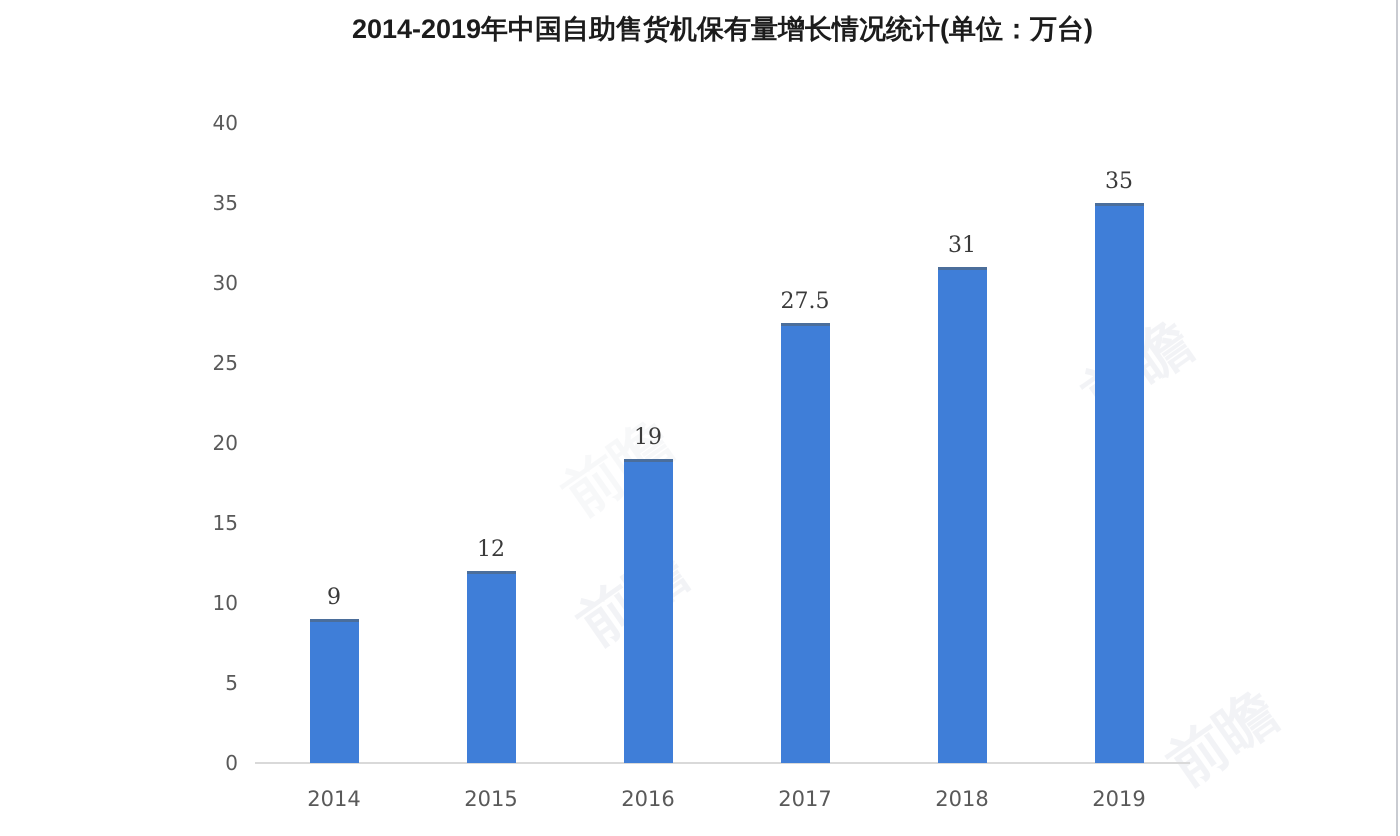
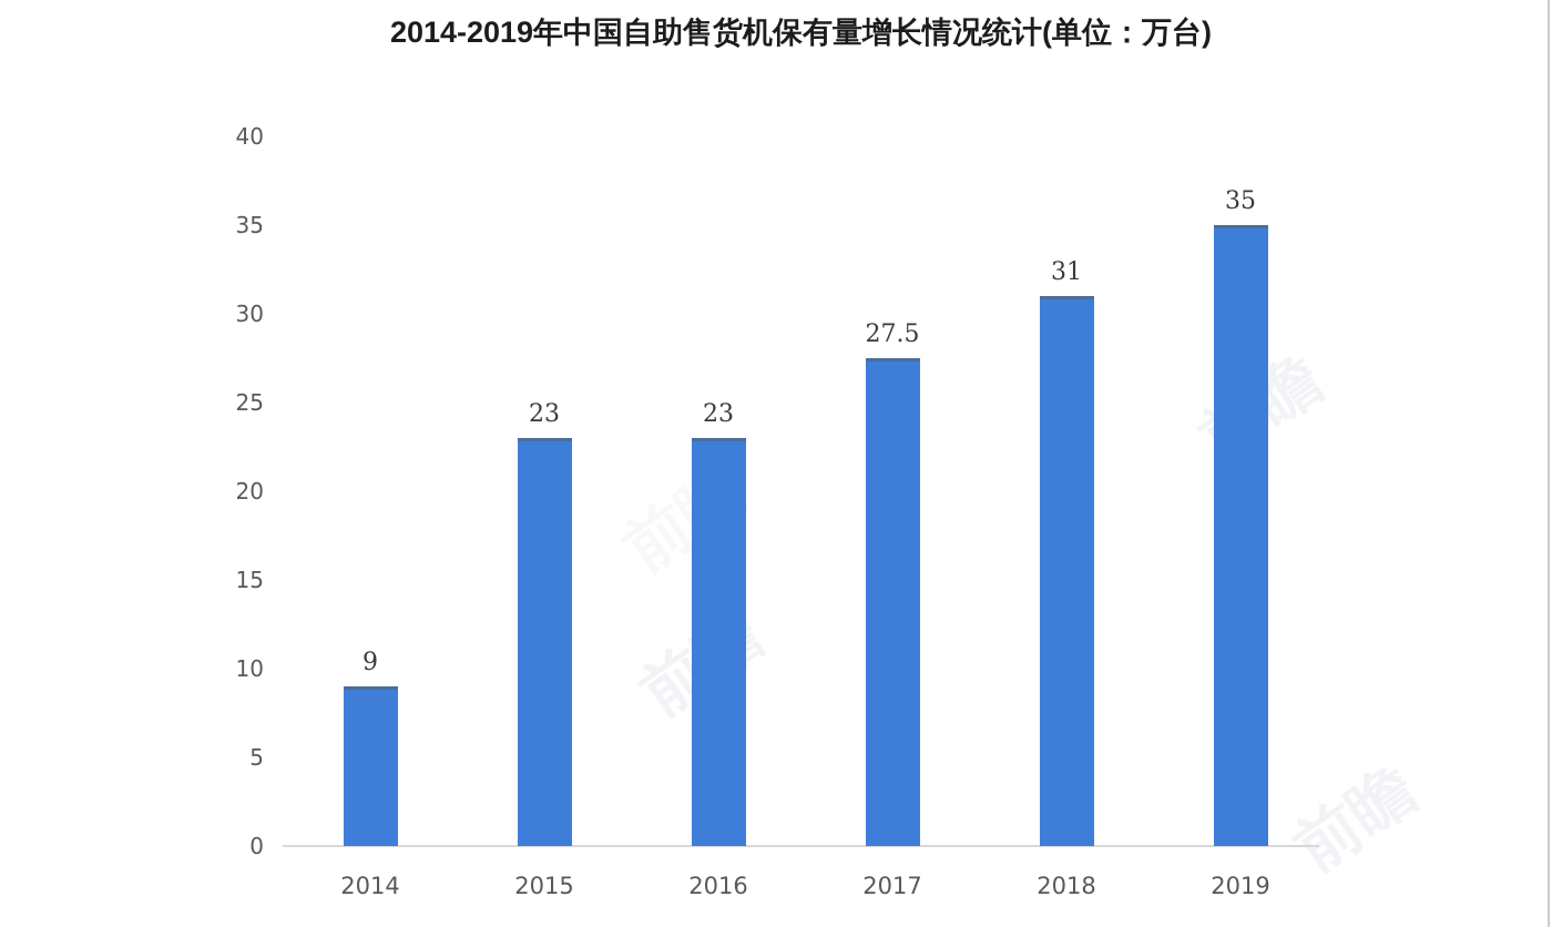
2015: 12 -> 23
2016: 19 -> 23
